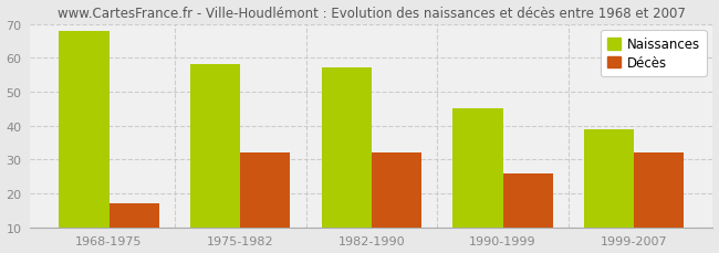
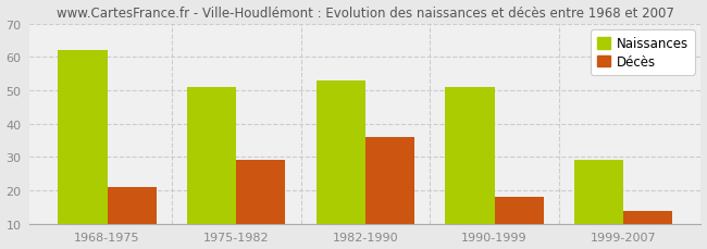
Naissances/1968-1975: 68 -> 62
Décès/1968-1975: 17 -> 21
Naissances/1975-1982: 58 -> 51
Décès/1975-1982: 32 -> 29
Naissances/1982-1990: 57 -> 53
Décès/1982-1990: 32 -> 36
Naissances/1990-1999: 45 -> 51
Décès/1990-1999: 26 -> 18
Naissances/1999-2007: 39 -> 29
Décès/1999-2007: 32 -> 14
